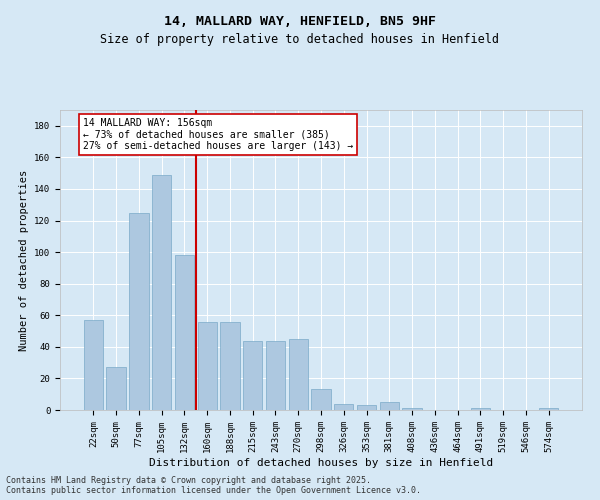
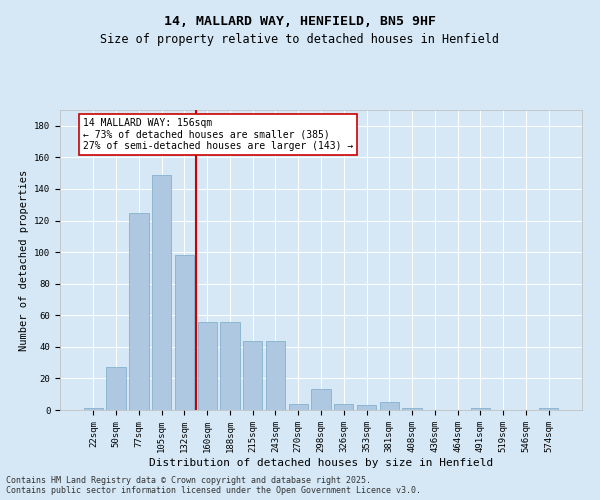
22sqm: 57 -> 1
270sqm: 45 -> 4
